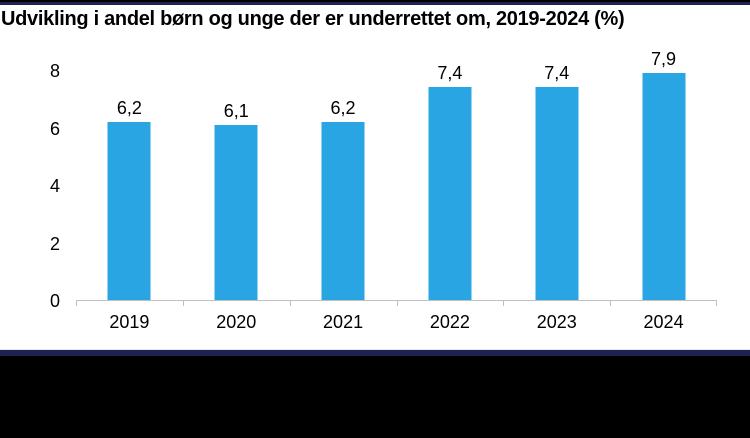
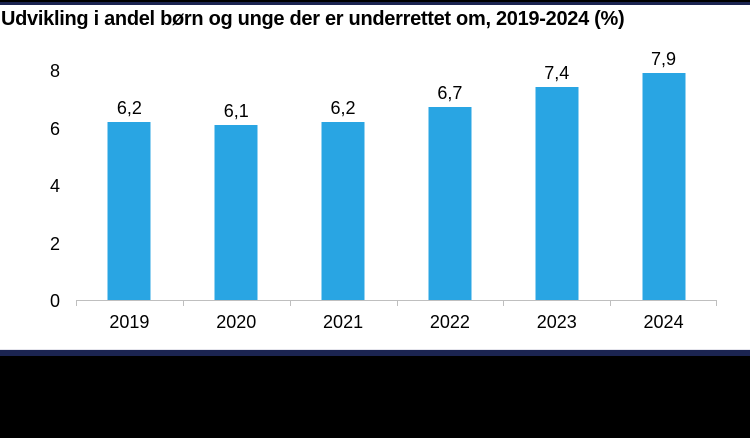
2022: 7,4 -> 6,7
